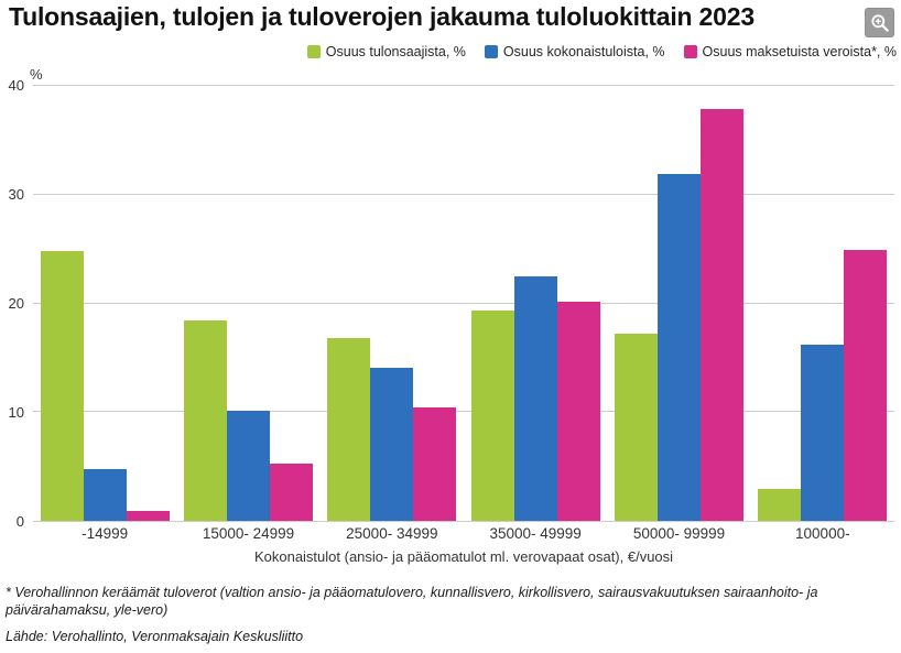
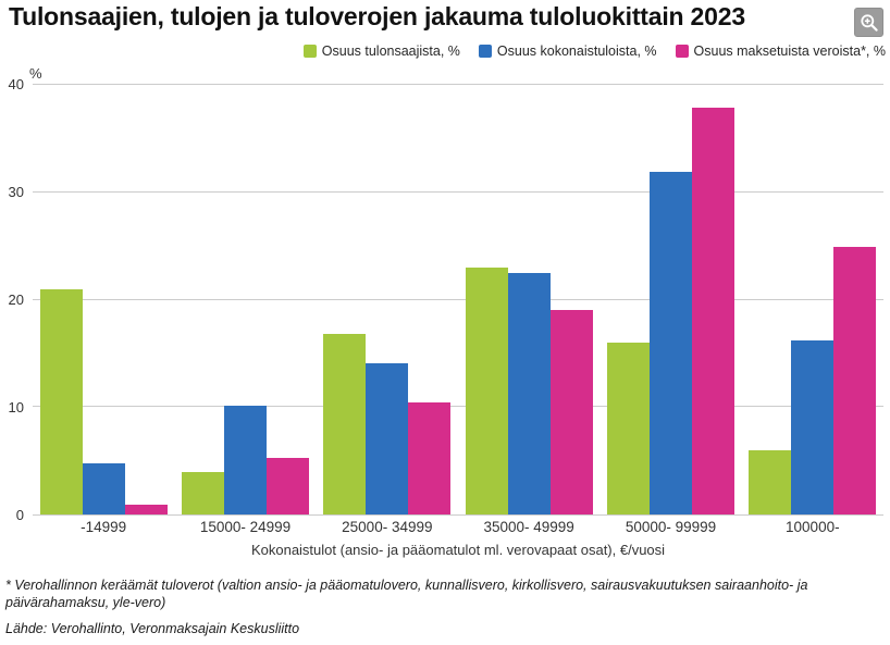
Osuus tulonsaajista, %/-14999: 25 -> 21
Osuus tulonsaajista, %/15000- 24999: 18 -> 4
Osuus tulonsaajista, %/35000- 49999: 19 -> 23
Osuus maksetuista veroista*, %/35000- 49999: 20 -> 19
Osuus tulonsaajista, %/50000- 99999: 17 -> 16
Osuus tulonsaajista, %/100000-: 3 -> 6
